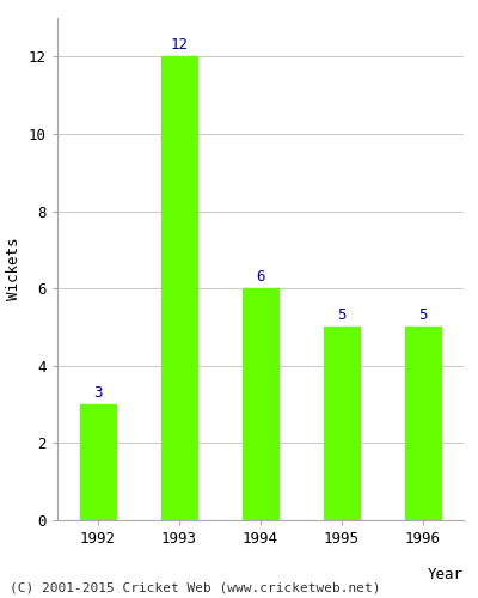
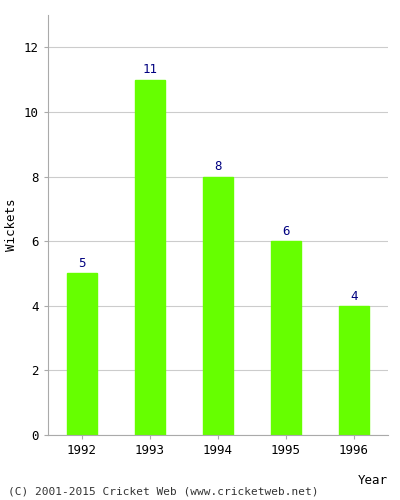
1992: 3 -> 5
1993: 12 -> 11
1994: 6 -> 8
1995: 5 -> 6
1996: 5 -> 4
